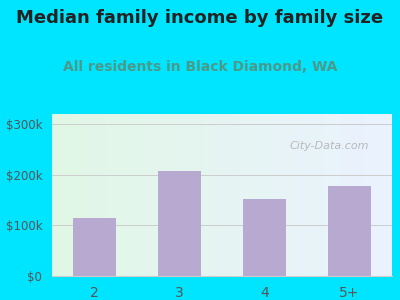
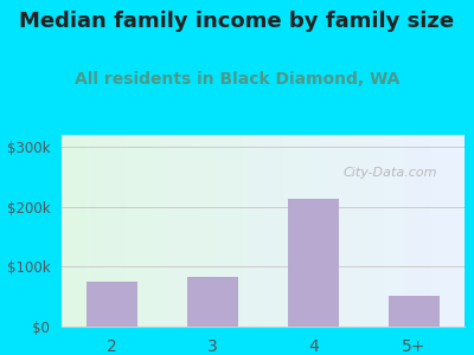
2: $115k -> $76k
3: $207k -> $82k
4: $152k -> $214k
5+: $178k -> $52k
